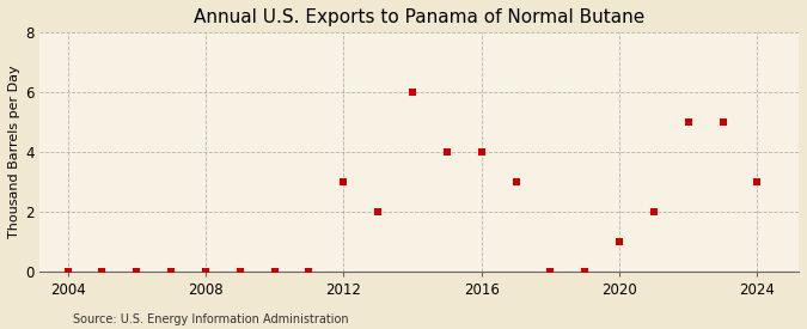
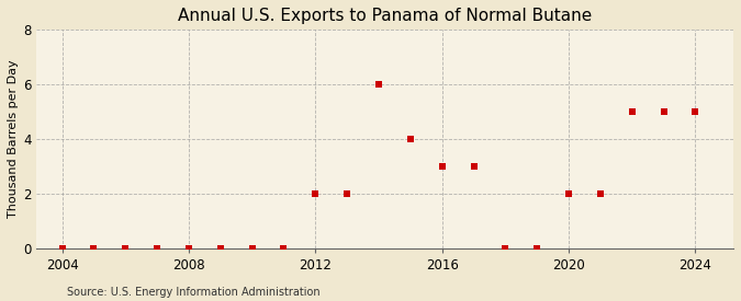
2012: 3 -> 2
2016: 4 -> 3
2020: 1 -> 2
2024: 3 -> 5
